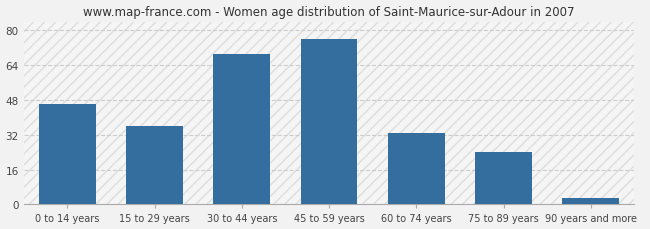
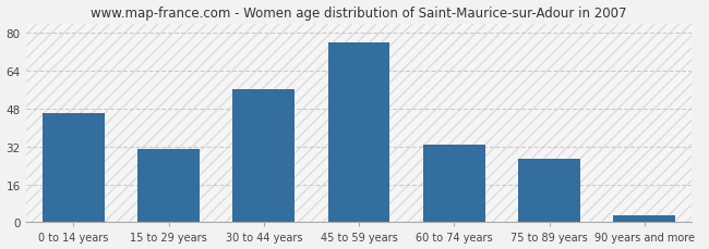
15 to 29 years: 36 -> 31
30 to 44 years: 69 -> 56
75 to 89 years: 24 -> 27
